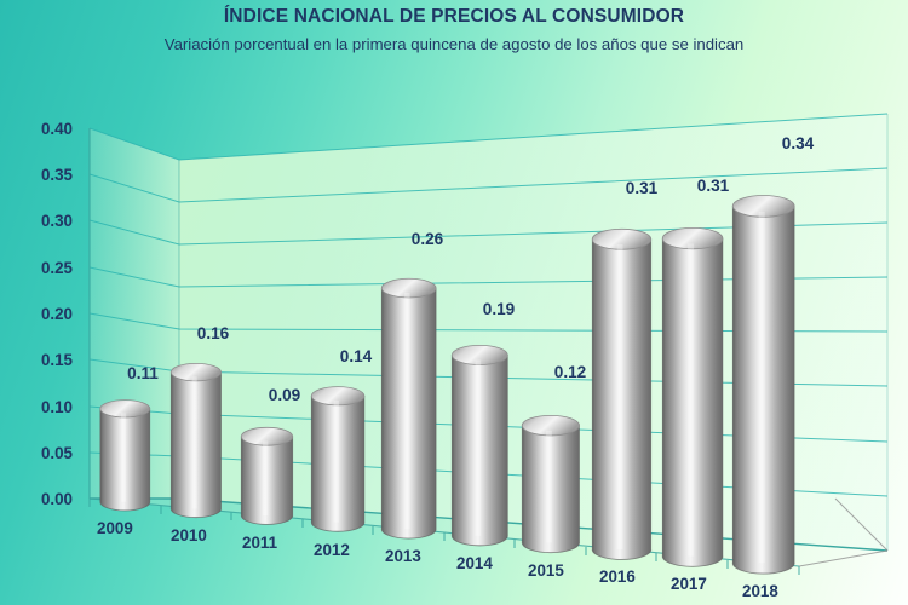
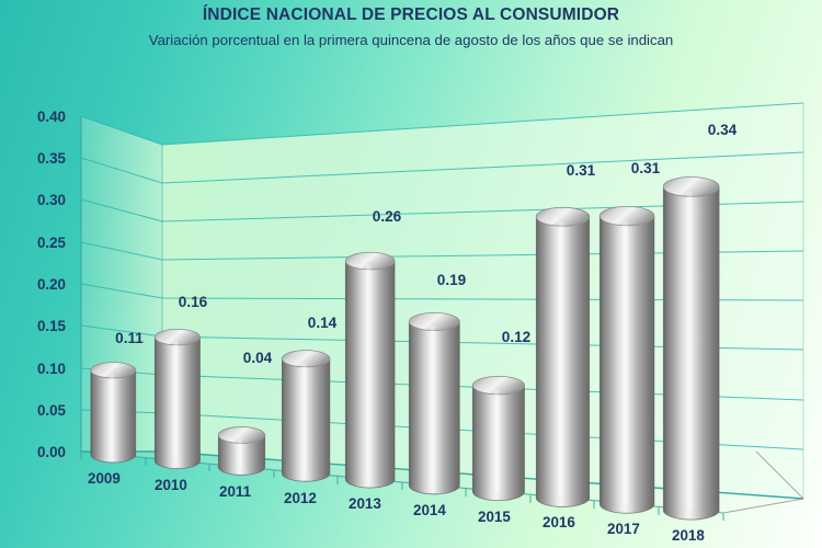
2011: 0.09 -> 0.04
